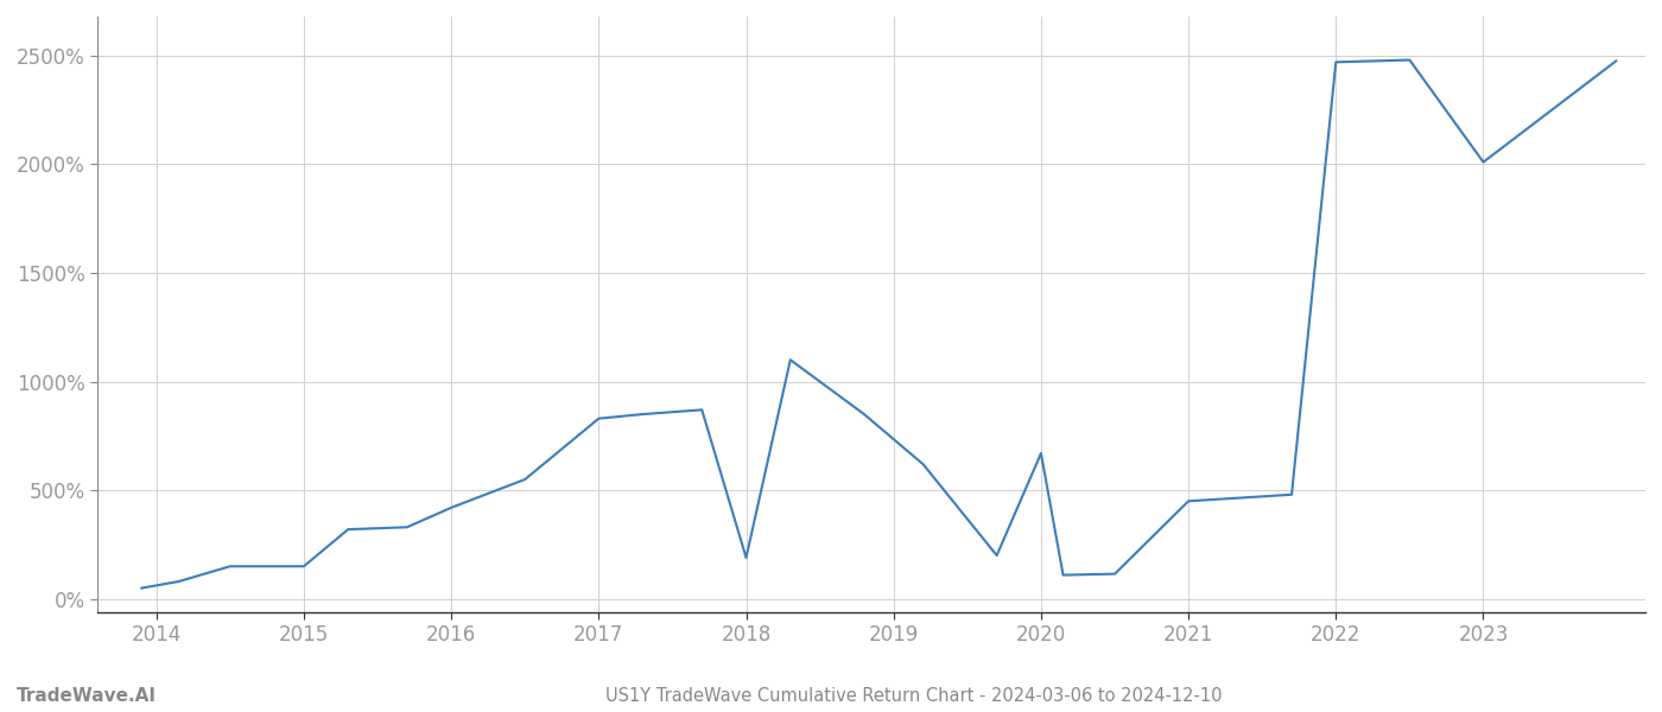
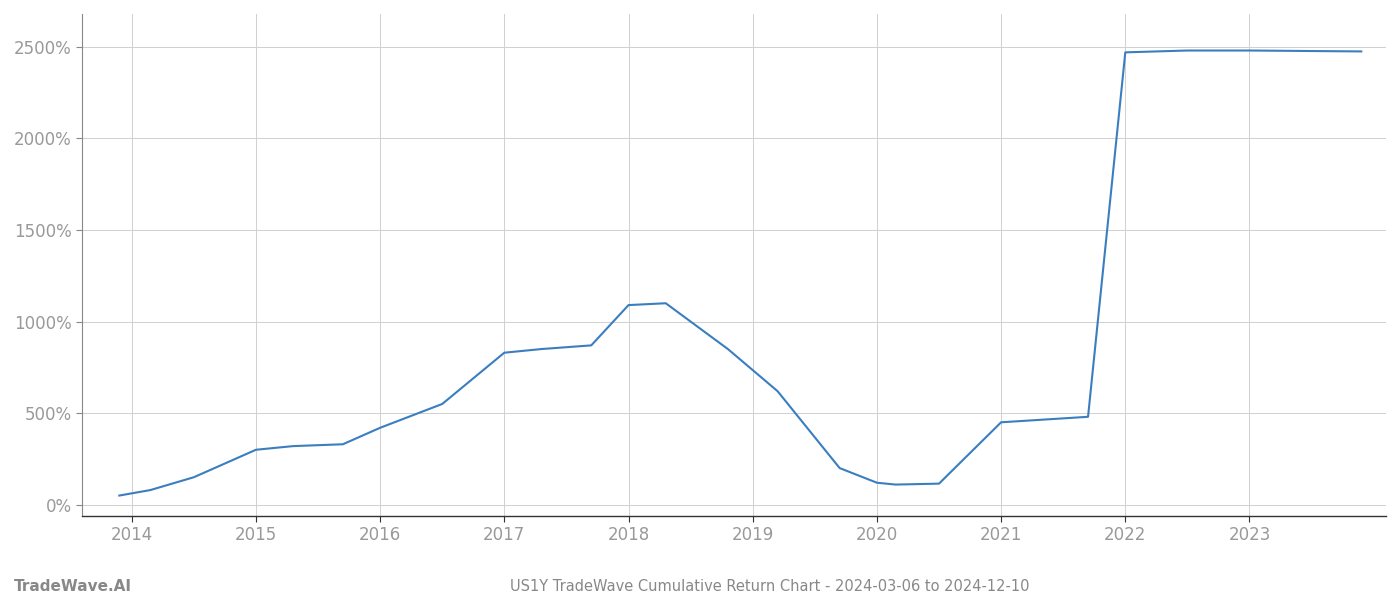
2015: 150% -> 300%
2018: 190% -> 1090%
2020: 670% -> 120%
2023: 2010% -> 2480%
